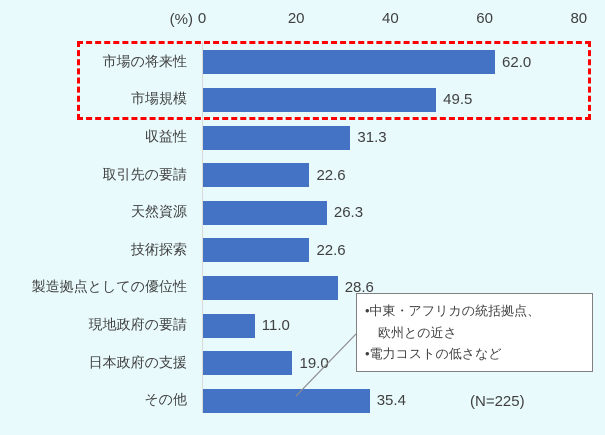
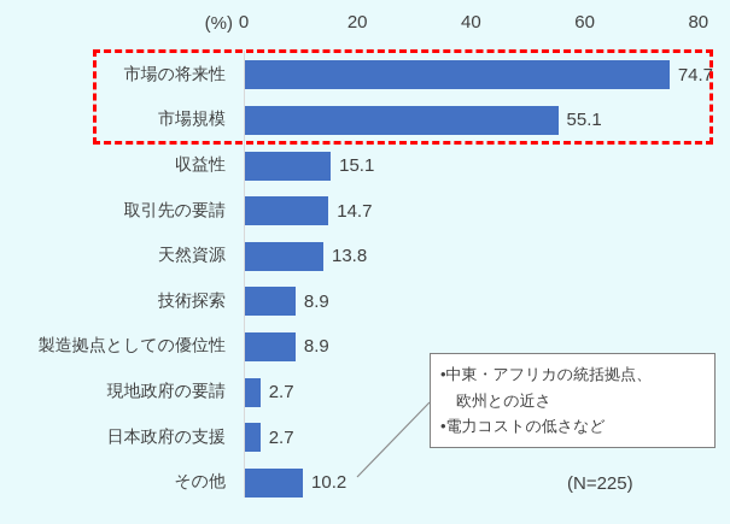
市場の将来性: 62.0 -> 74.7
市場規模: 49.5 -> 55.1
収益性: 31.3 -> 15.1
取引先の要請: 22.6 -> 14.7
天然資源: 26.3 -> 13.8
技術探索: 22.6 -> 8.9
製造拠点としての優位性: 28.6 -> 8.9
現地政府の要請: 11.0 -> 2.7
日本政府の支援: 19.0 -> 2.7
その他: 35.4 -> 10.2
